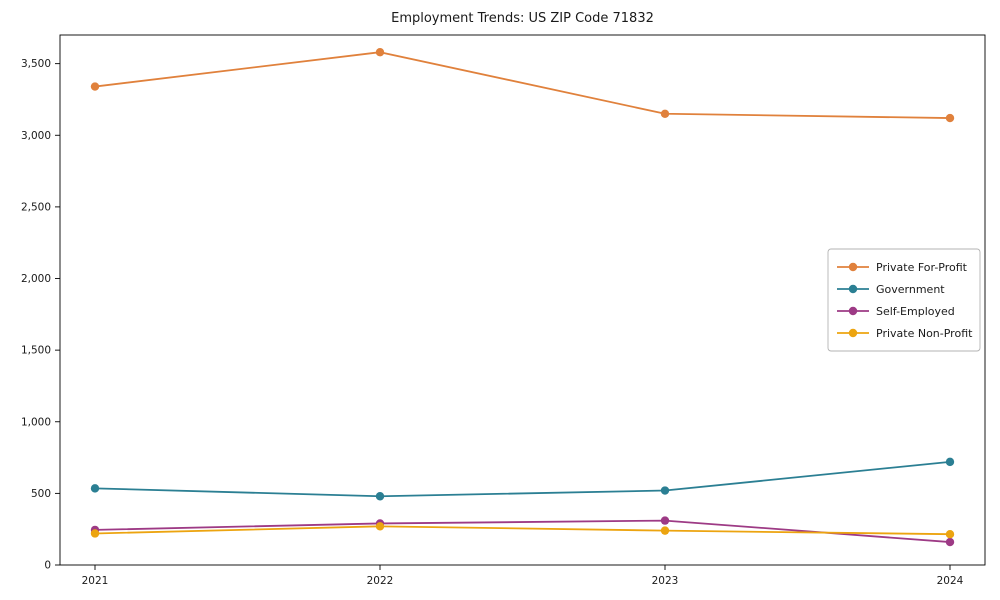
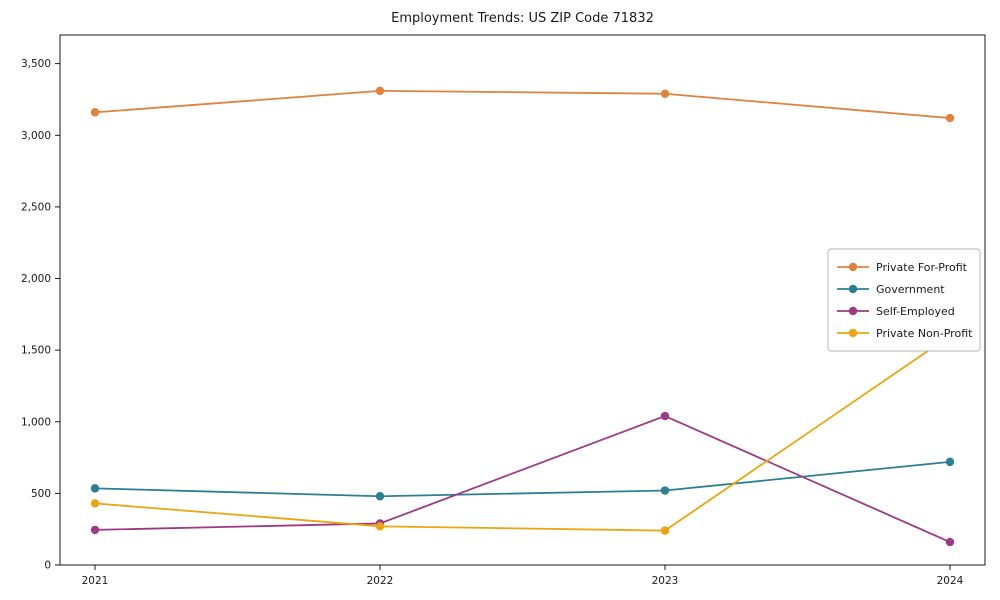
Private For-Profit/2021: 3340 -> 3160
Private Non-Profit/2021: 220 -> 430
Private For-Profit/2022: 3580 -> 3310
Private For-Profit/2023: 3150 -> 3290
Self-Employed/2023: 310 -> 1040
Private Non-Profit/2024: 220 -> 1600
